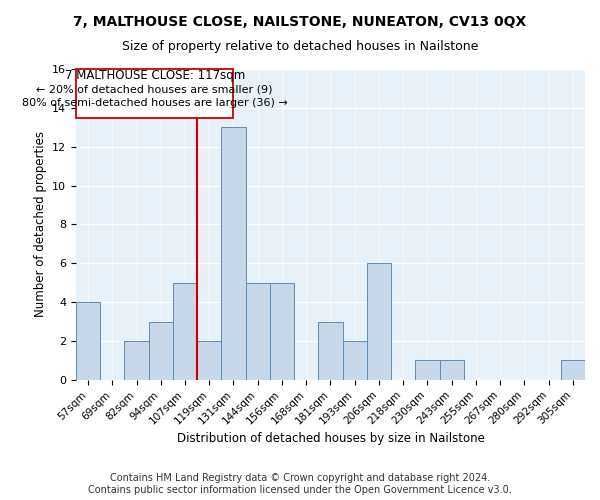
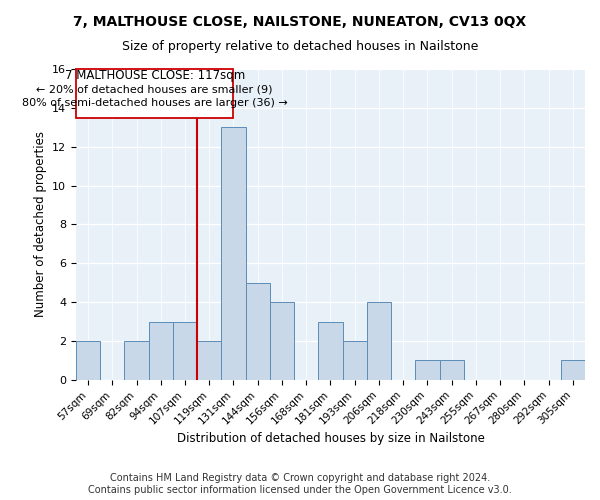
57sqm: 4 -> 2
107sqm: 5 -> 3
156sqm: 5 -> 4
206sqm: 6 -> 4
